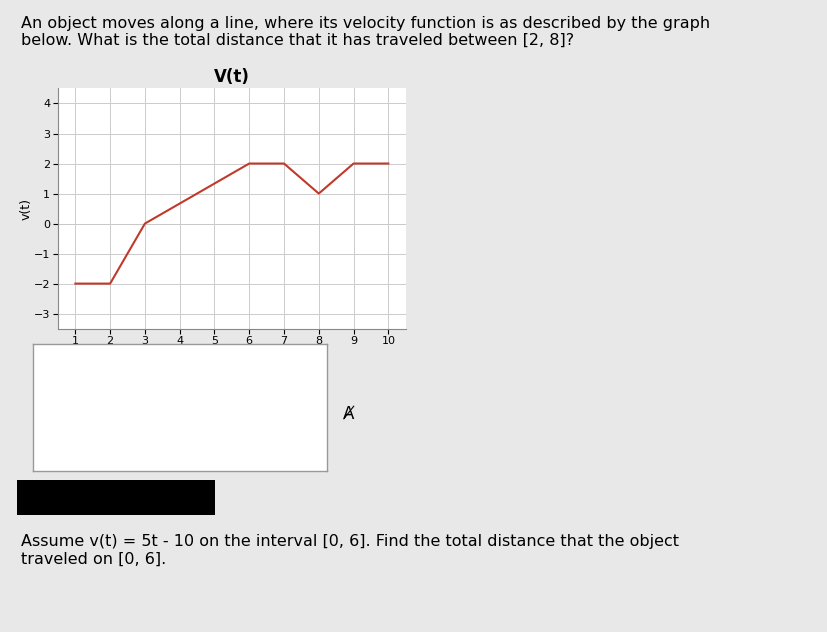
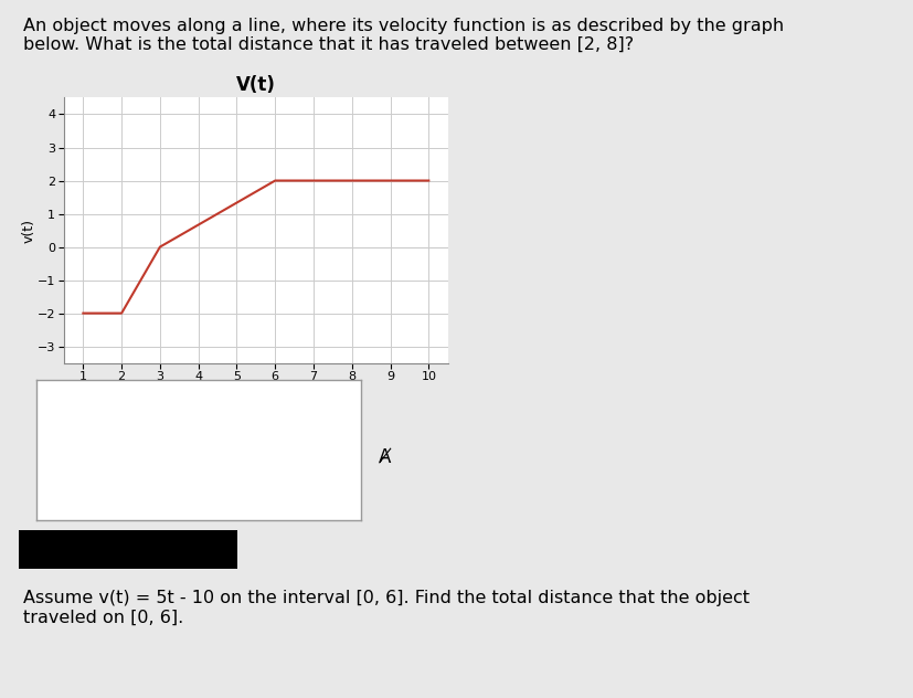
8: 1 -> 2
